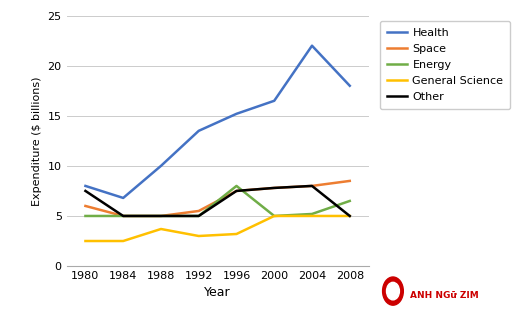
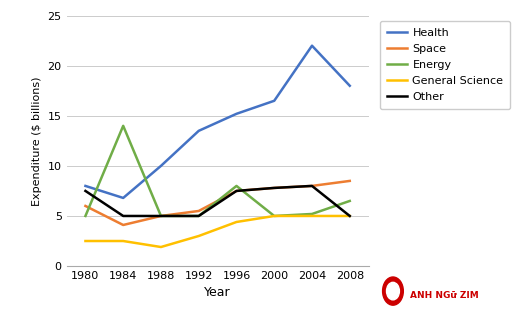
Space/1984: 5.0 -> 4.1
Energy/1984: 5.0 -> 14.0
General Science/1988: 3.7 -> 1.9
General Science/1996: 3.2 -> 4.4
